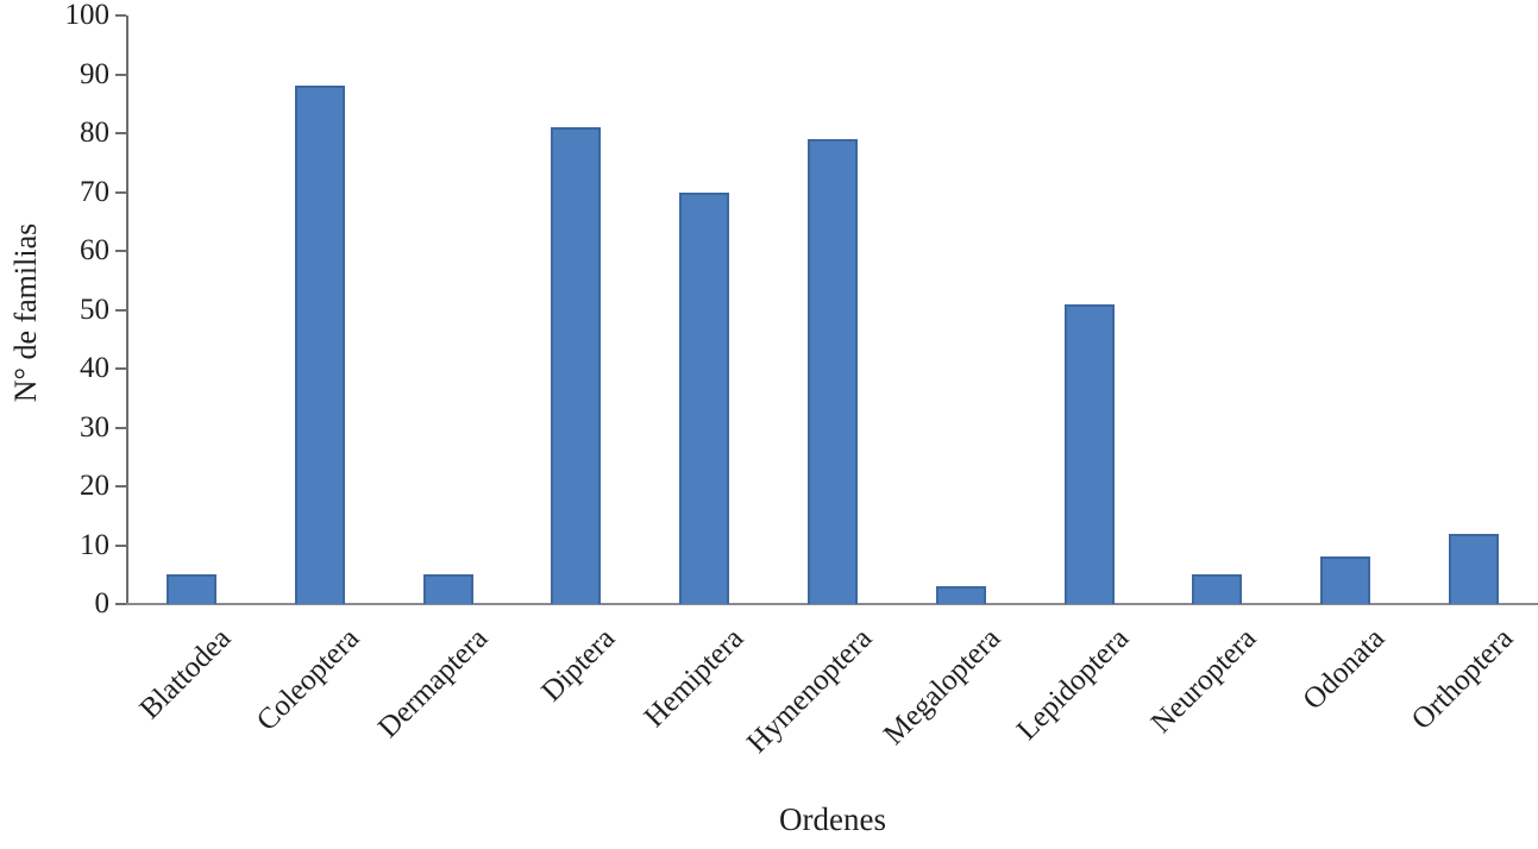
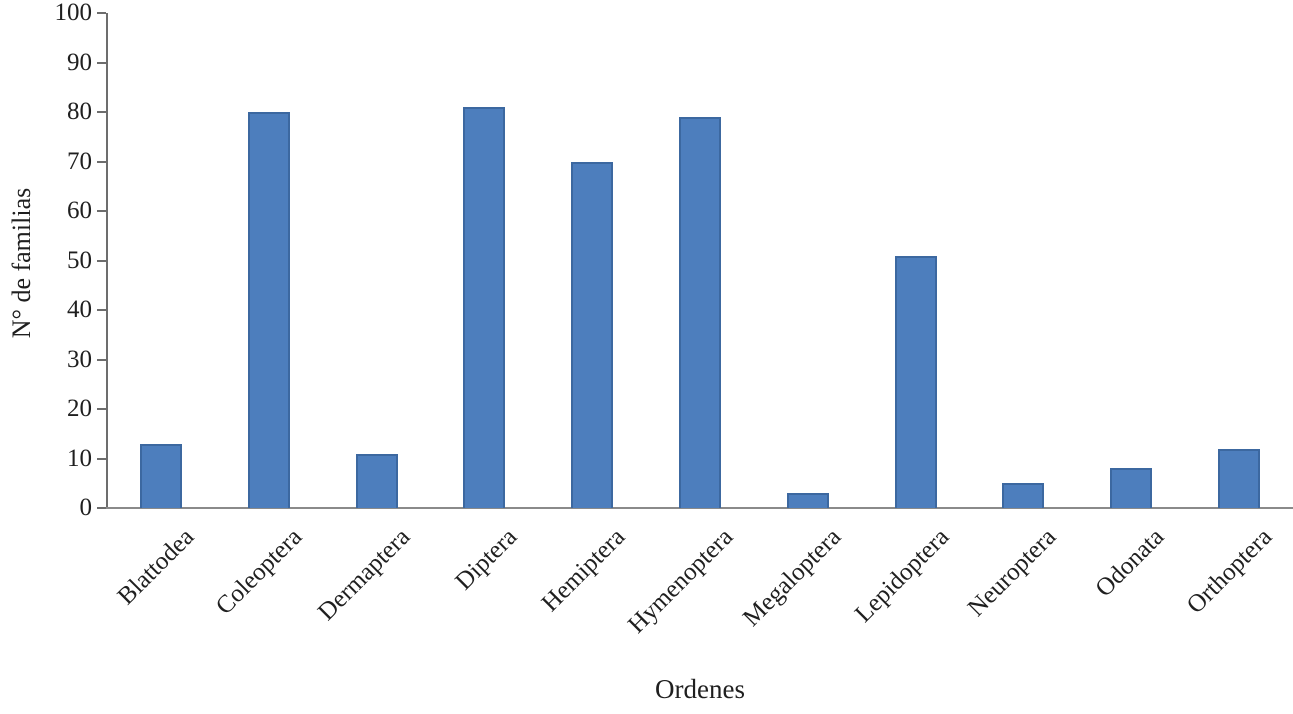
Blattodea: 5 -> 13
Coleoptera: 88 -> 80
Dermaptera: 5 -> 11
